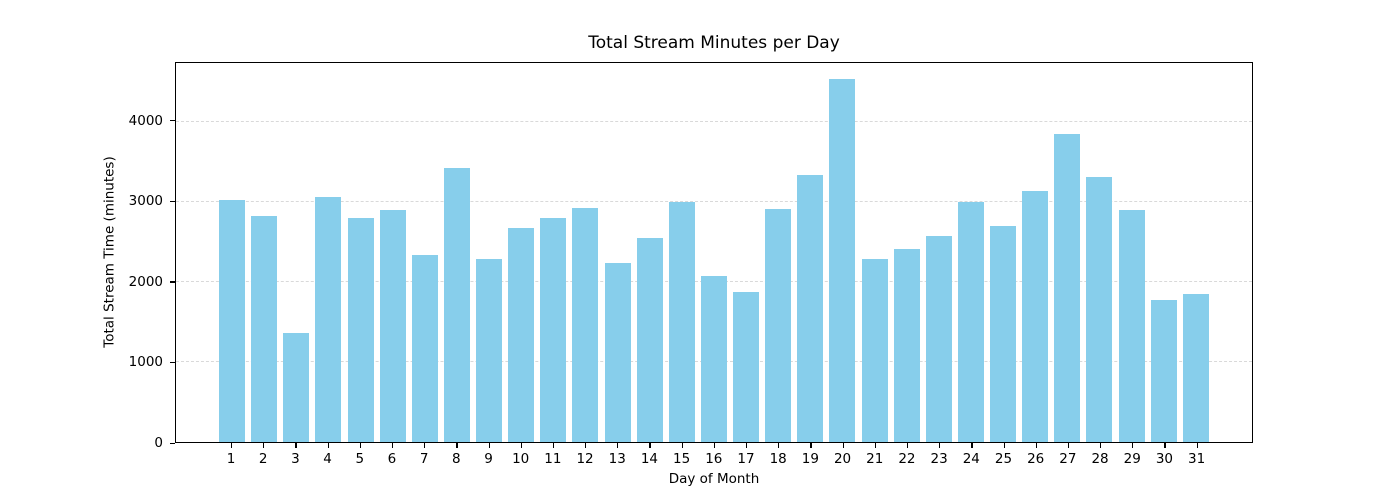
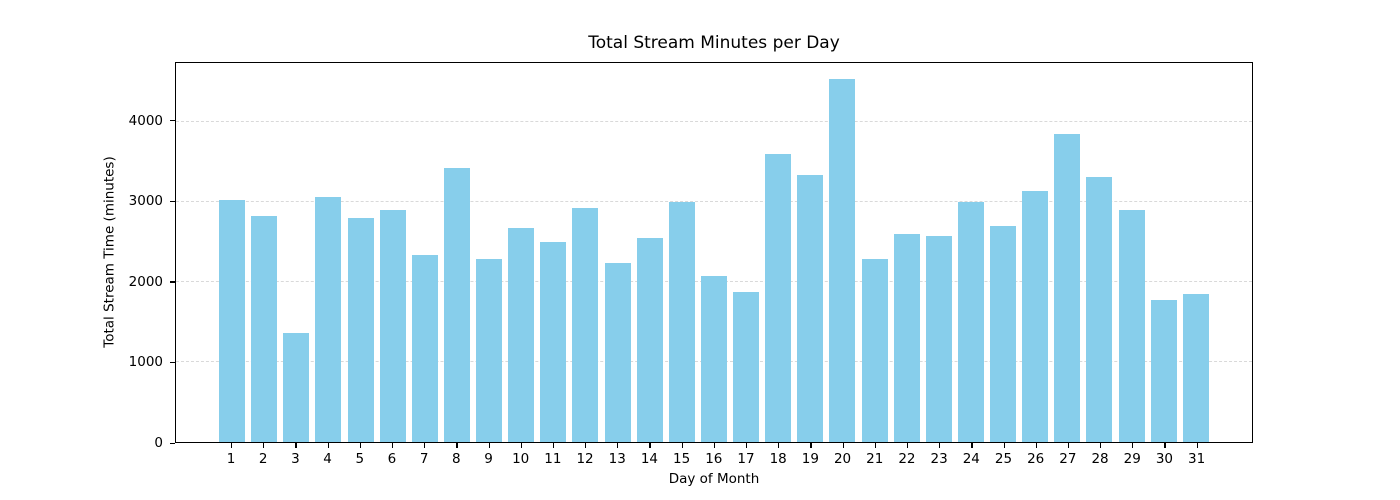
11: 2800 -> 2500
18: 2900 -> 3600
22: 2400 -> 2600
